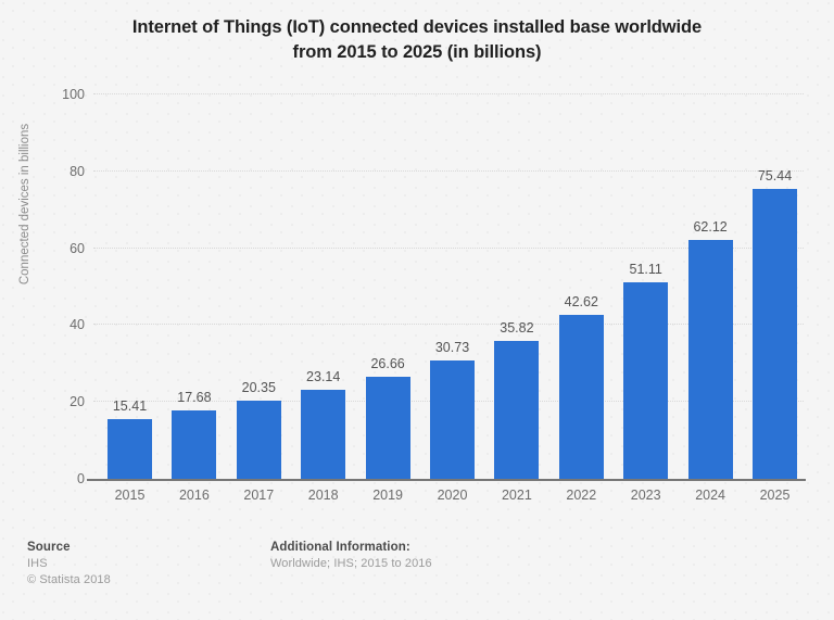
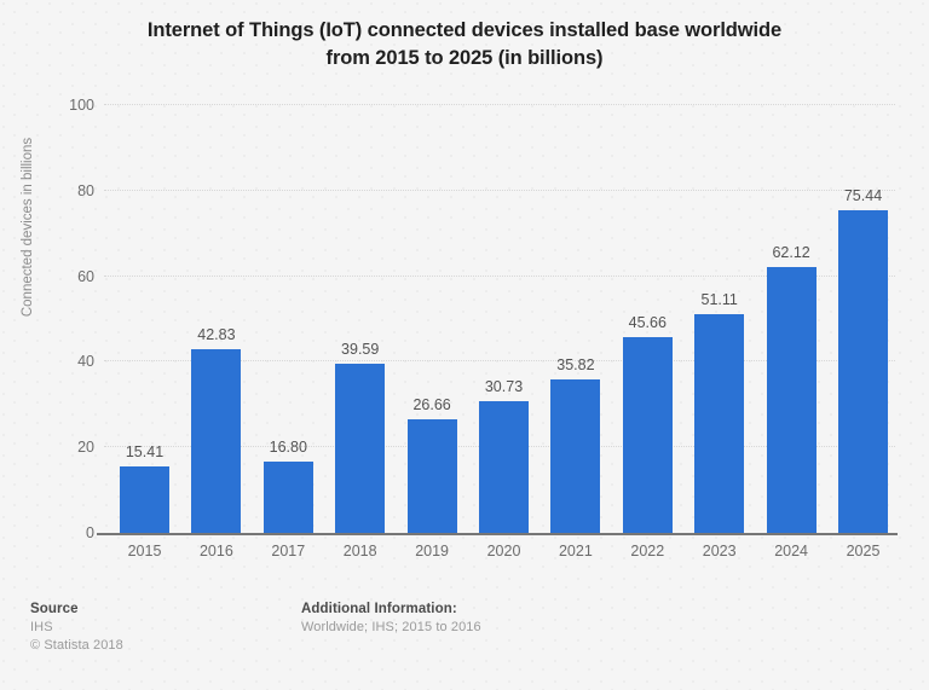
2016: 17.68 -> 42.83
2017: 20.35 -> 16.80
2018: 23.14 -> 39.59
2022: 42.62 -> 45.66
